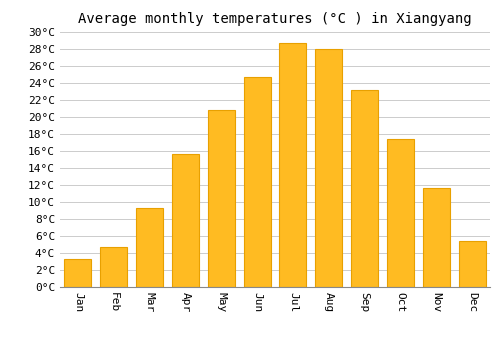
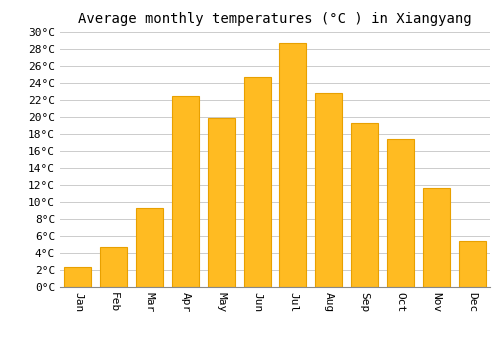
Jan: 3.3°C -> 2.4°C
Apr: 15.6°C -> 22.4°C
May: 20.8°C -> 19.8°C
Aug: 27.9°C -> 22.8°C
Sep: 23.1°C -> 19.2°C
